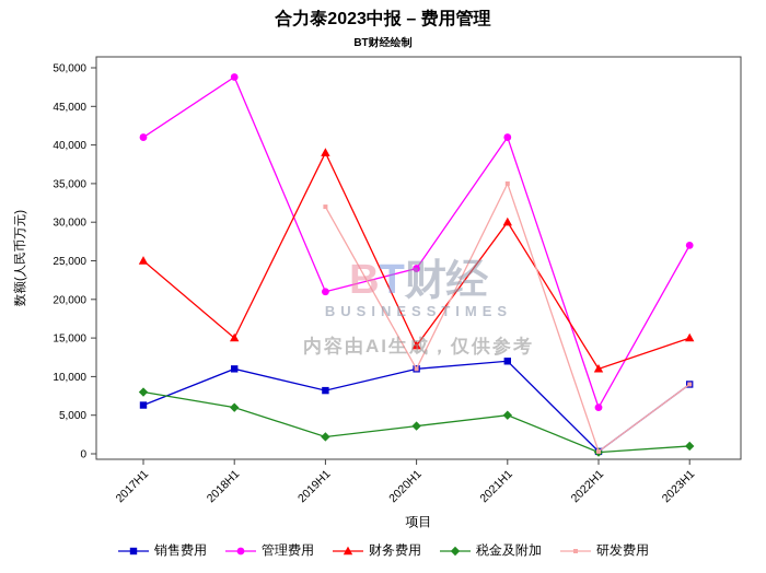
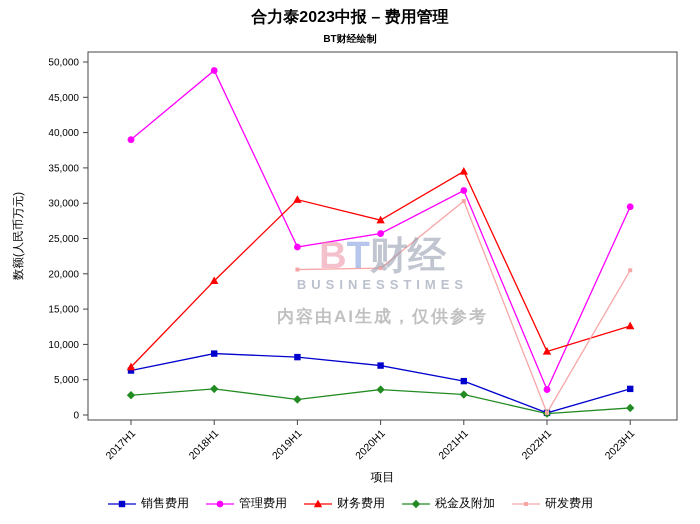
管理费用/2017H1: 41000 -> 39000
财务费用/2017H1: 25000 -> 7000
税金及附加/2017H1: 8000 -> 3000
销售费用/2018H1: 11000 -> 9000
财务费用/2018H1: 15000 -> 19000
税金及附加/2018H1: 6000 -> 4000
管理费用/2019H1: 21000 -> 24000
财务费用/2019H1: 39000 -> 30000
研发费用/2019H1: 32000 -> 21000
销售费用/2020H1: 11000 -> 7000
管理费用/2020H1: 24000 -> 26000
财务费用/2020H1: 14000 -> 28000
研发费用/2020H1: 11000 -> 21000
销售费用/2021H1: 12000 -> 5000
管理费用/2021H1: 41000 -> 32000
财务费用/2021H1: 30000 -> 34000
税金及附加/2021H1: 5000 -> 3000
研发费用/2021H1: 35000 -> 30000
管理费用/2022H1: 6000 -> 4000
财务费用/2022H1: 11000 -> 9000
销售费用/2023H1: 9000 -> 4000
管理费用/2023H1: 27000 -> 30000
财务费用/2023H1: 15000 -> 13000
研发费用/2023H1: 9000 -> 20000
